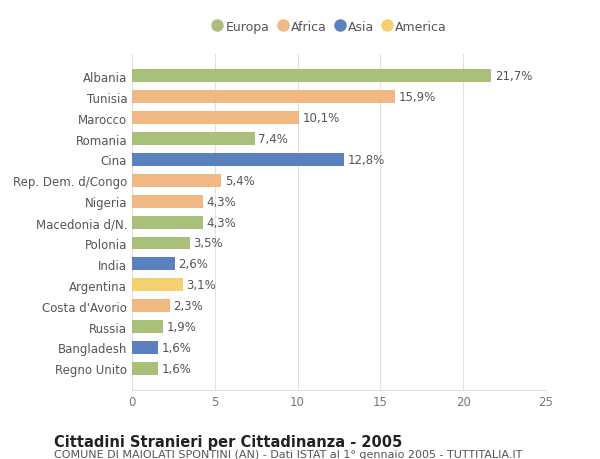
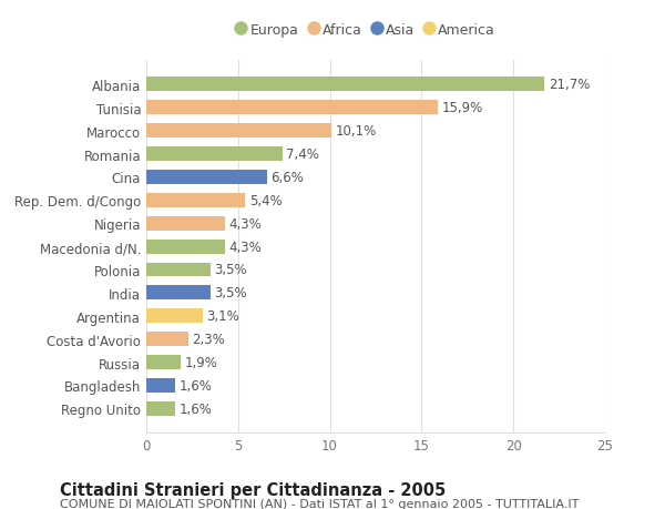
Cina: 12,8% -> 6,6%
India: 2,6% -> 3,5%
